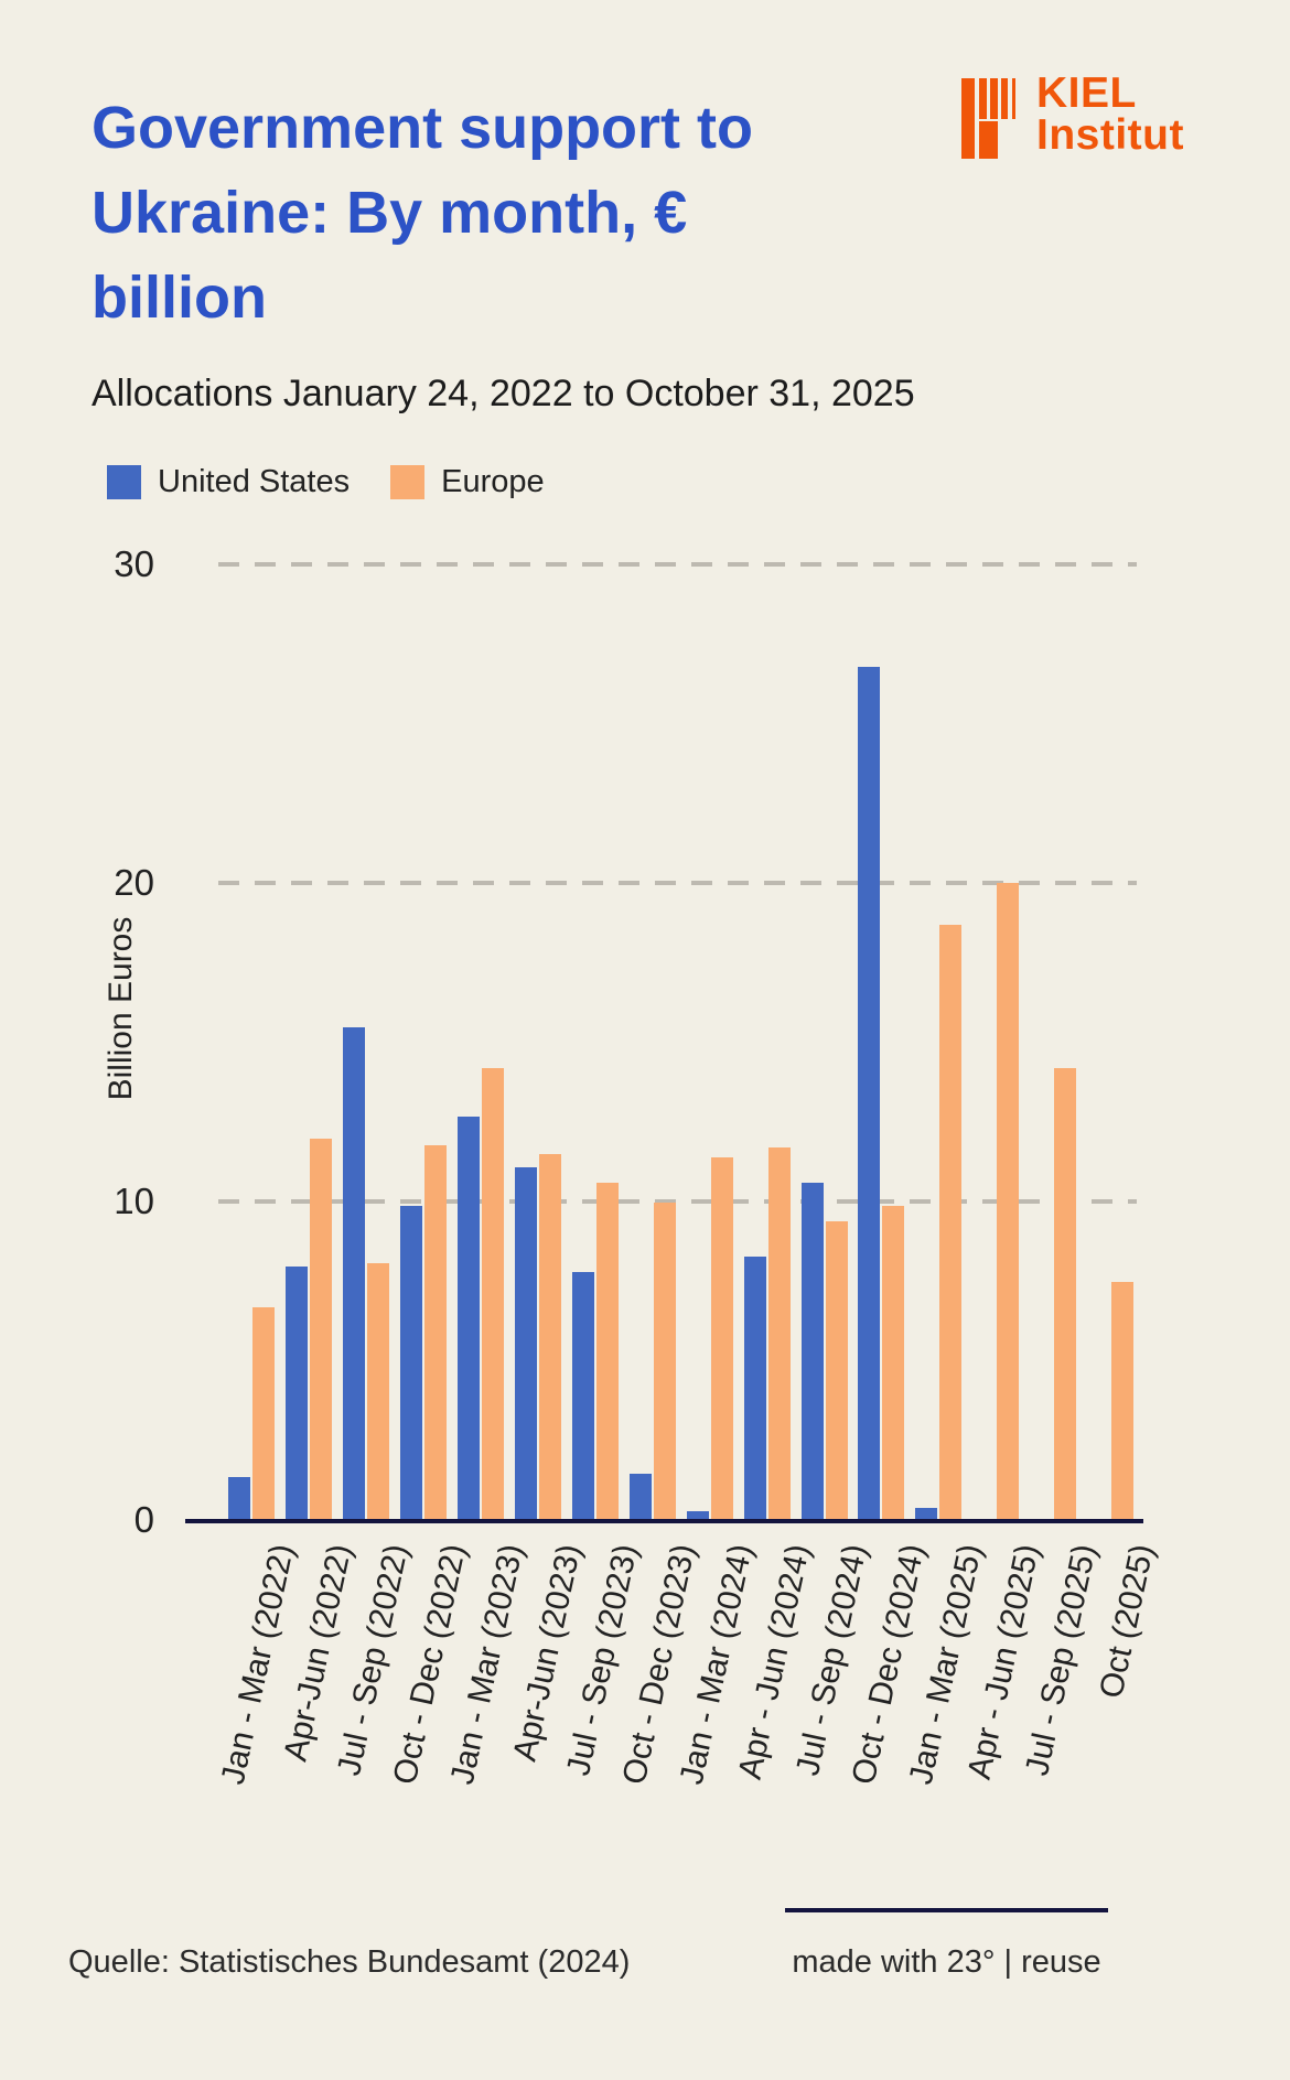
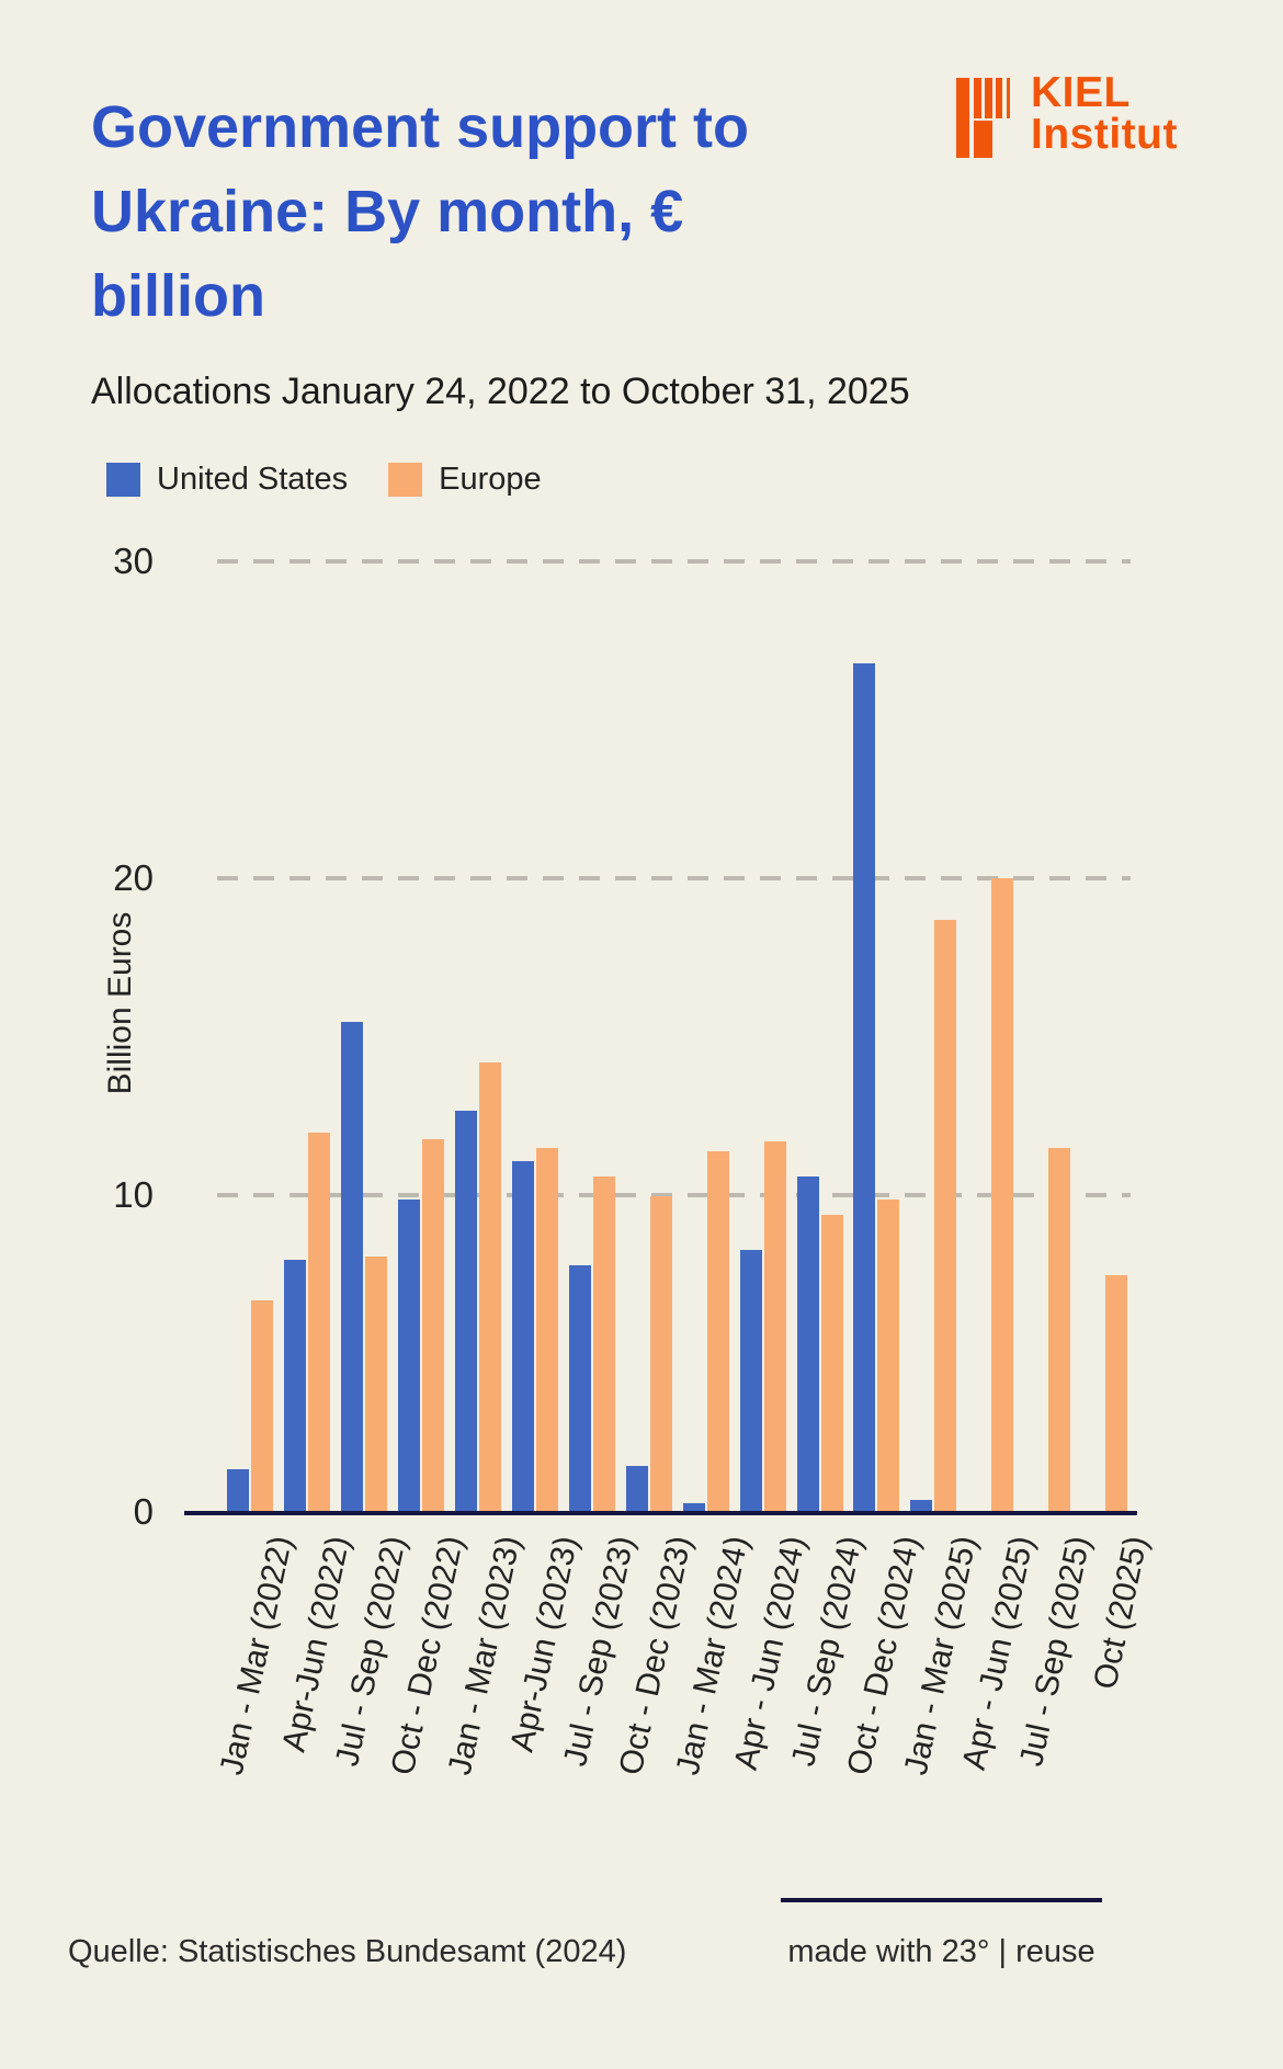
Europe/Jul - Sep (2025): 14.2 -> 11.5
